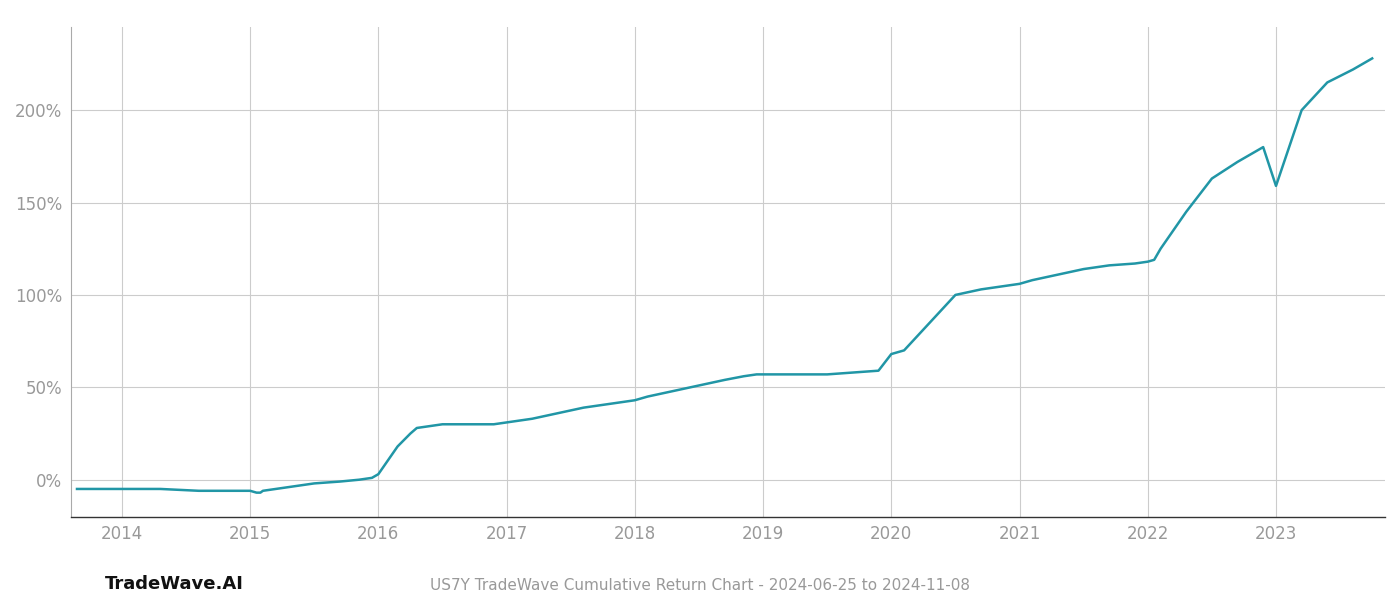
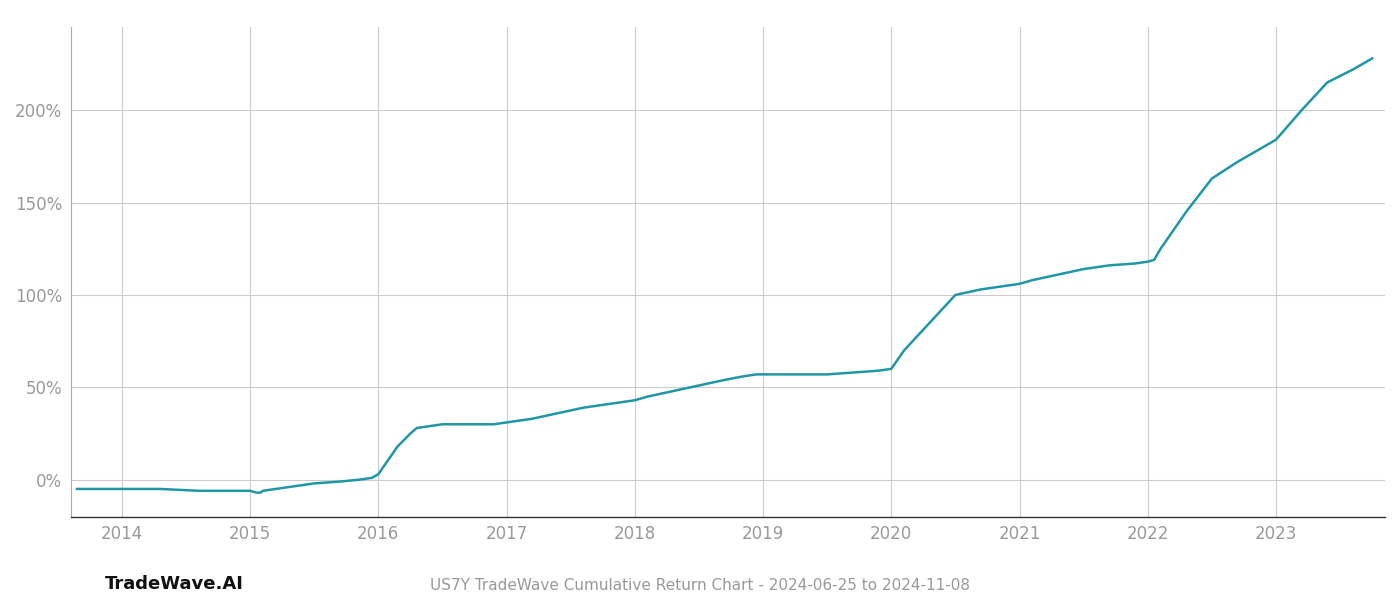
2020: 68% -> 60%
2023: 159% -> 184%
